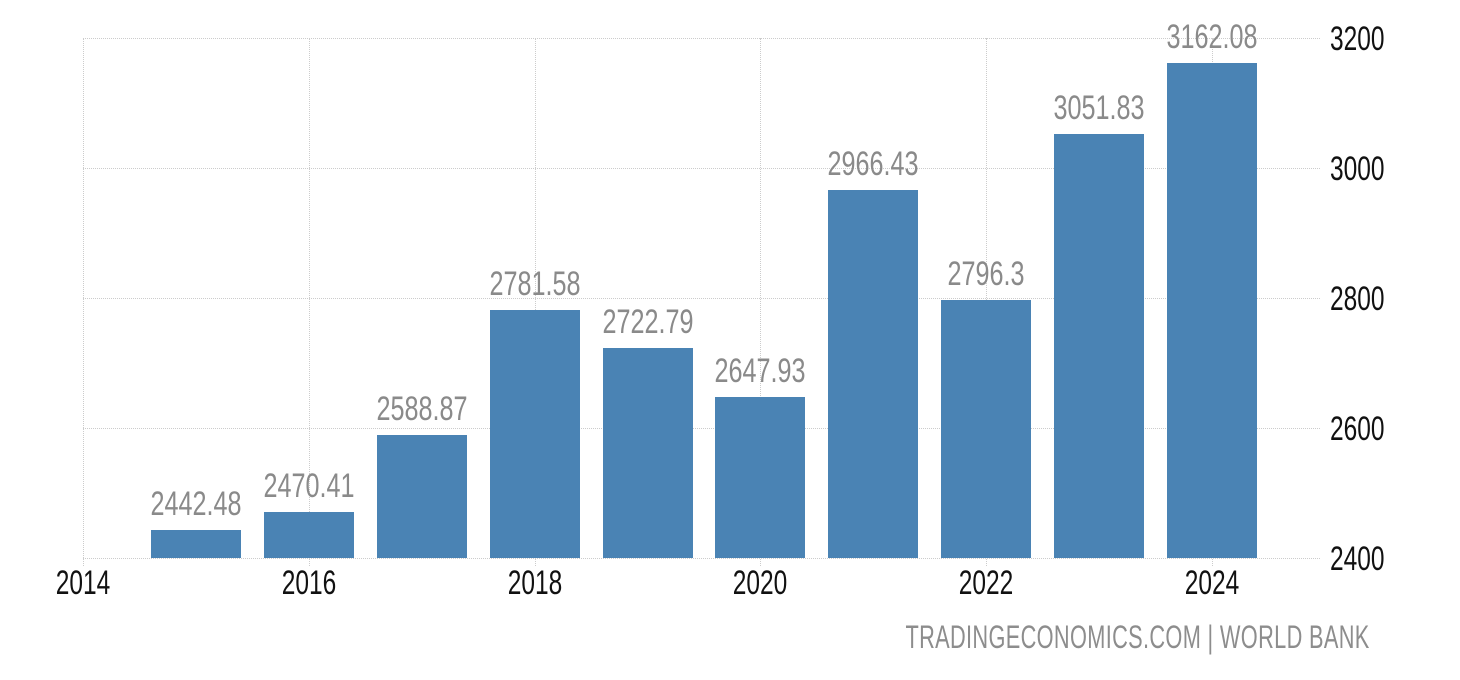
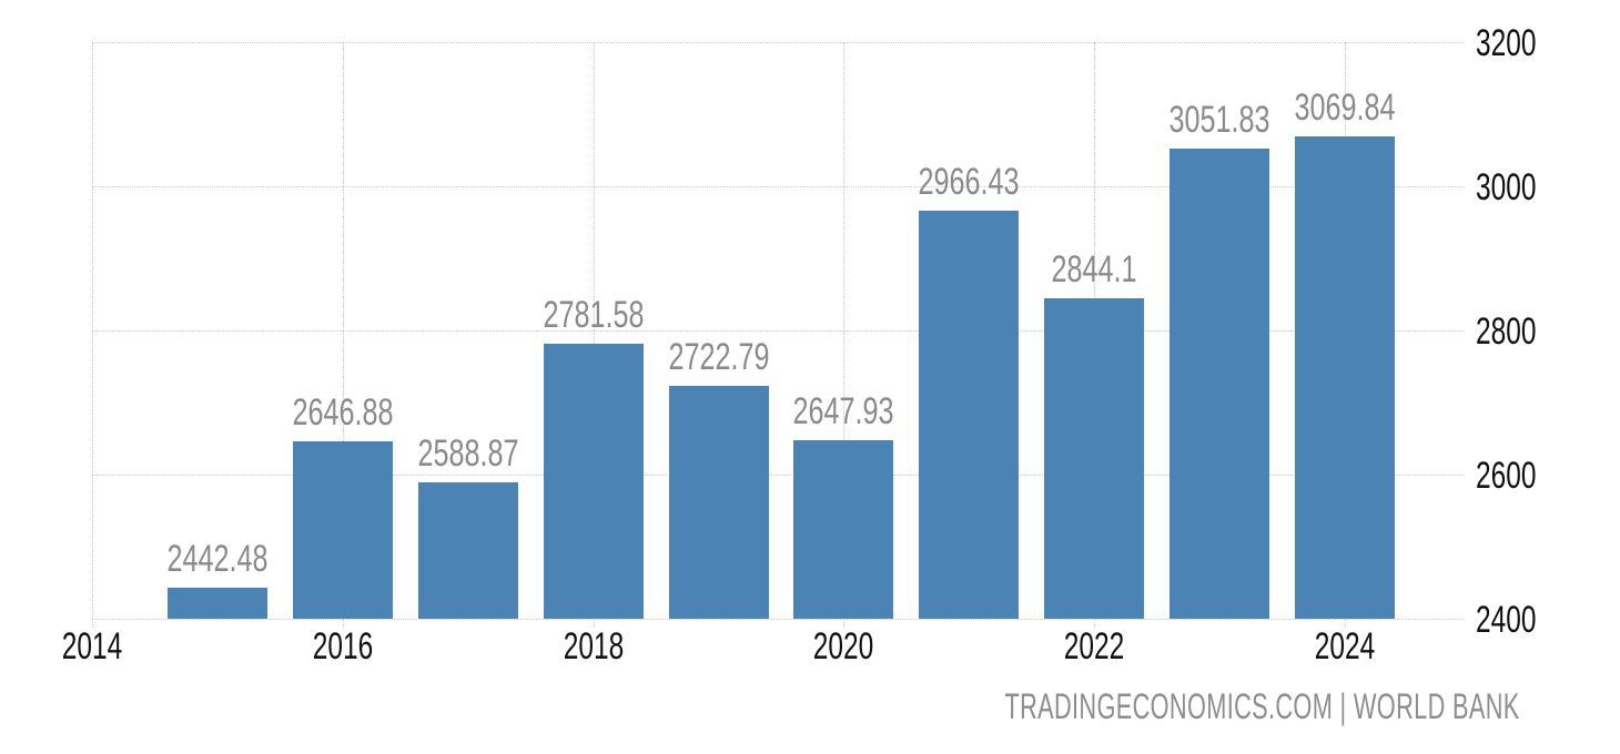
2016: 2470.41 -> 2646.88
2022: 2796.3 -> 2844.1
2024: 3162.08 -> 3069.84
